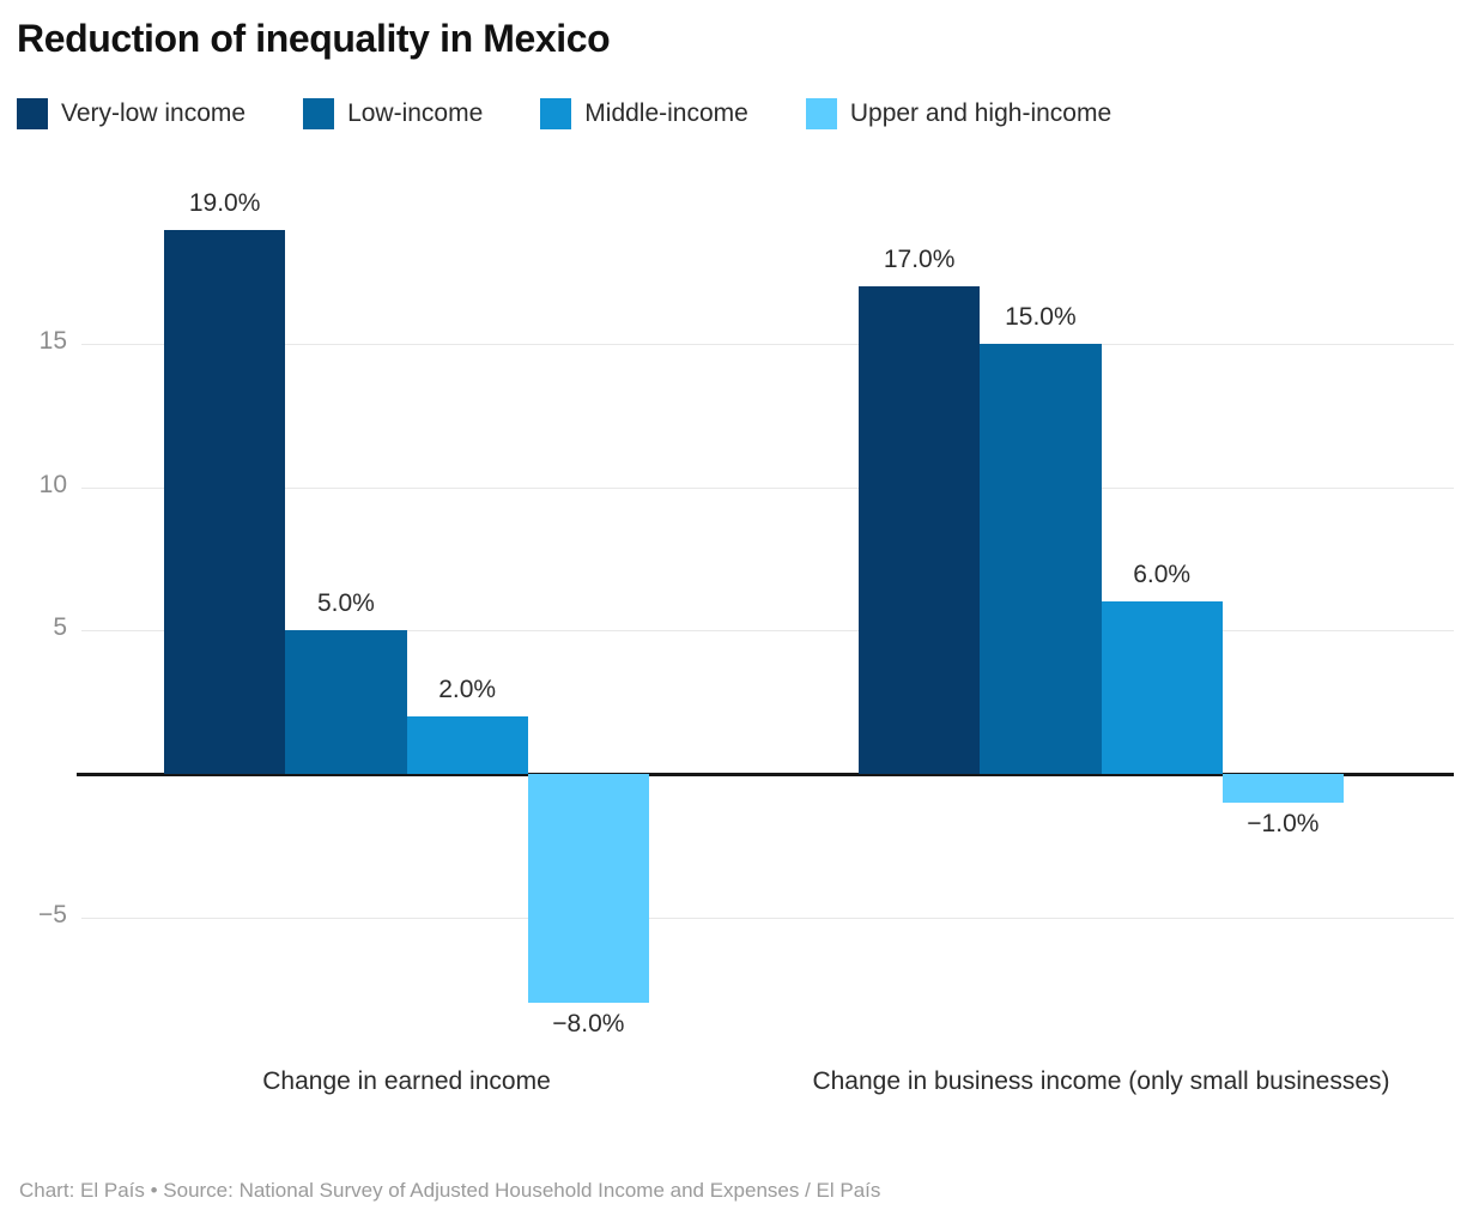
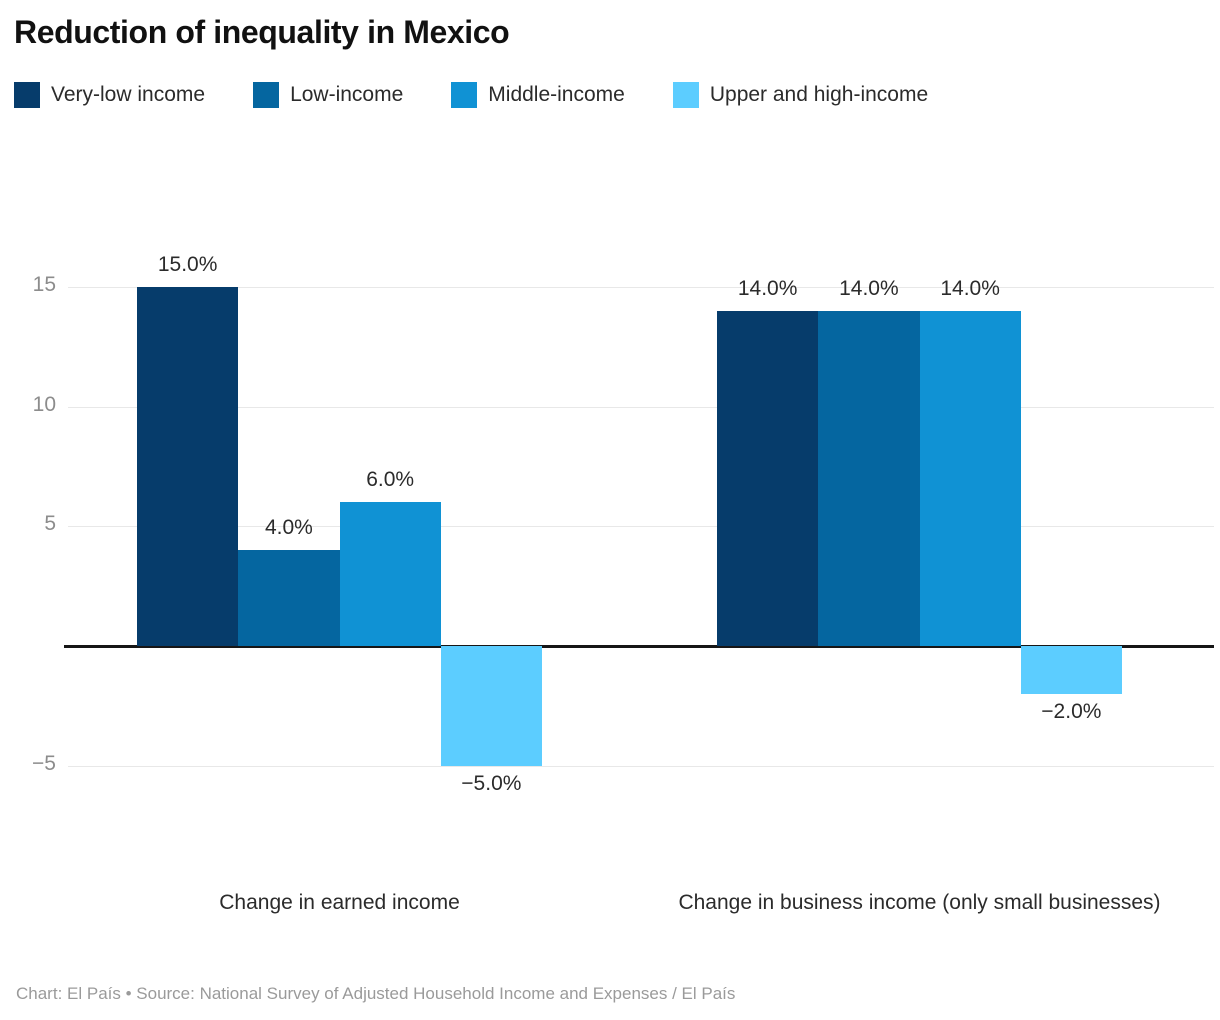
Very-low income/Change in earned income: 19.0% -> 15.0%
Low-income/Change in earned income: 5.0% -> 4.0%
Middle-income/Change in earned income: 2.0% -> 6.0%
Upper and high-income/Change in earned income: −8.0% -> −5.0%
Very-low income/Change in business income (only small businesses): 17.0% -> 14.0%
Low-income/Change in business income (only small businesses): 15.0% -> 14.0%
Middle-income/Change in business income (only small businesses): 6.0% -> 14.0%
Upper and high-income/Change in business income (only small businesses): −1.0% -> −2.0%
